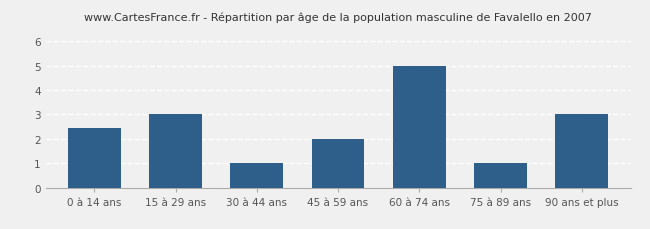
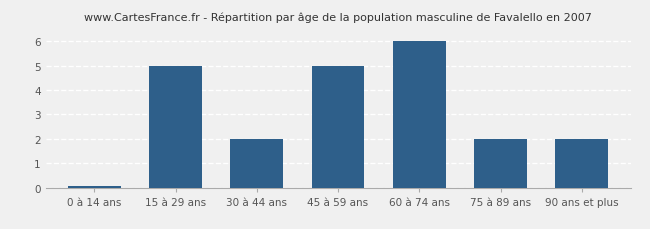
0 à 14 ans: 2.45 -> 0.07
15 à 29 ans: 3.00 -> 5.00
30 à 44 ans: 1.00 -> 2.00
45 à 59 ans: 2.00 -> 5.00
60 à 74 ans: 5.00 -> 6.00
75 à 89 ans: 1.00 -> 2.00
90 ans et plus: 3.00 -> 2.00
